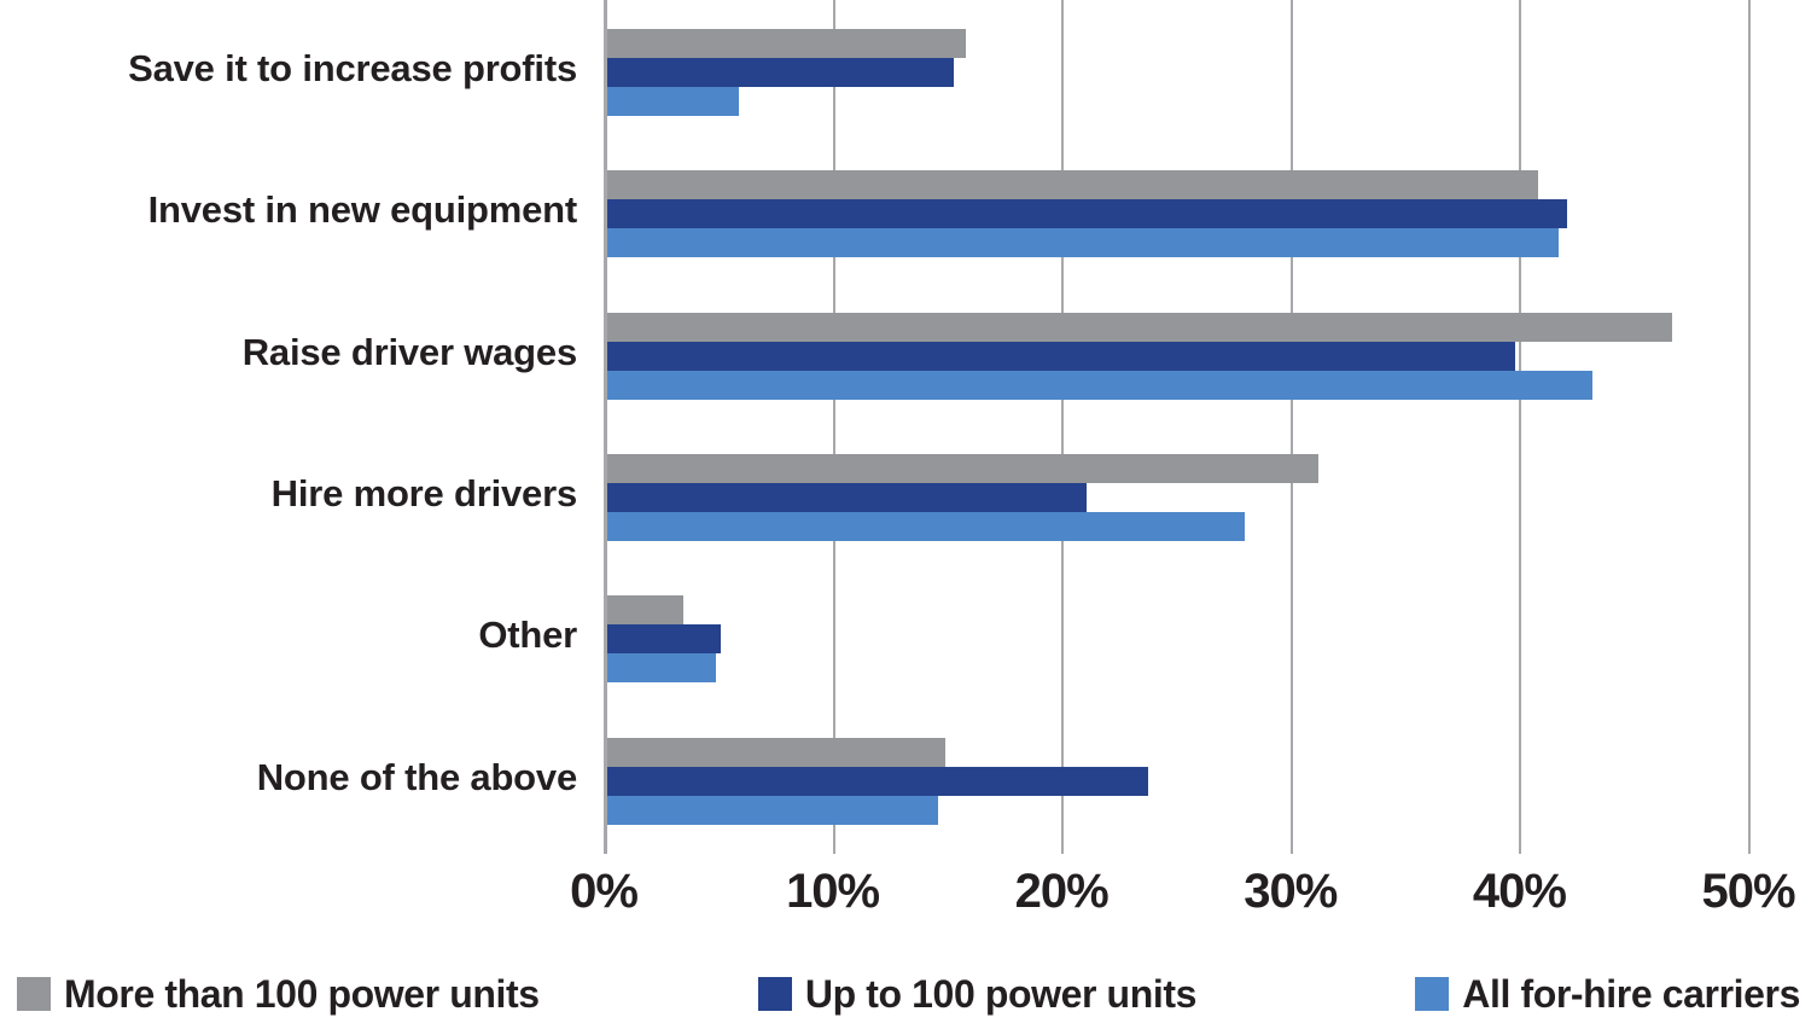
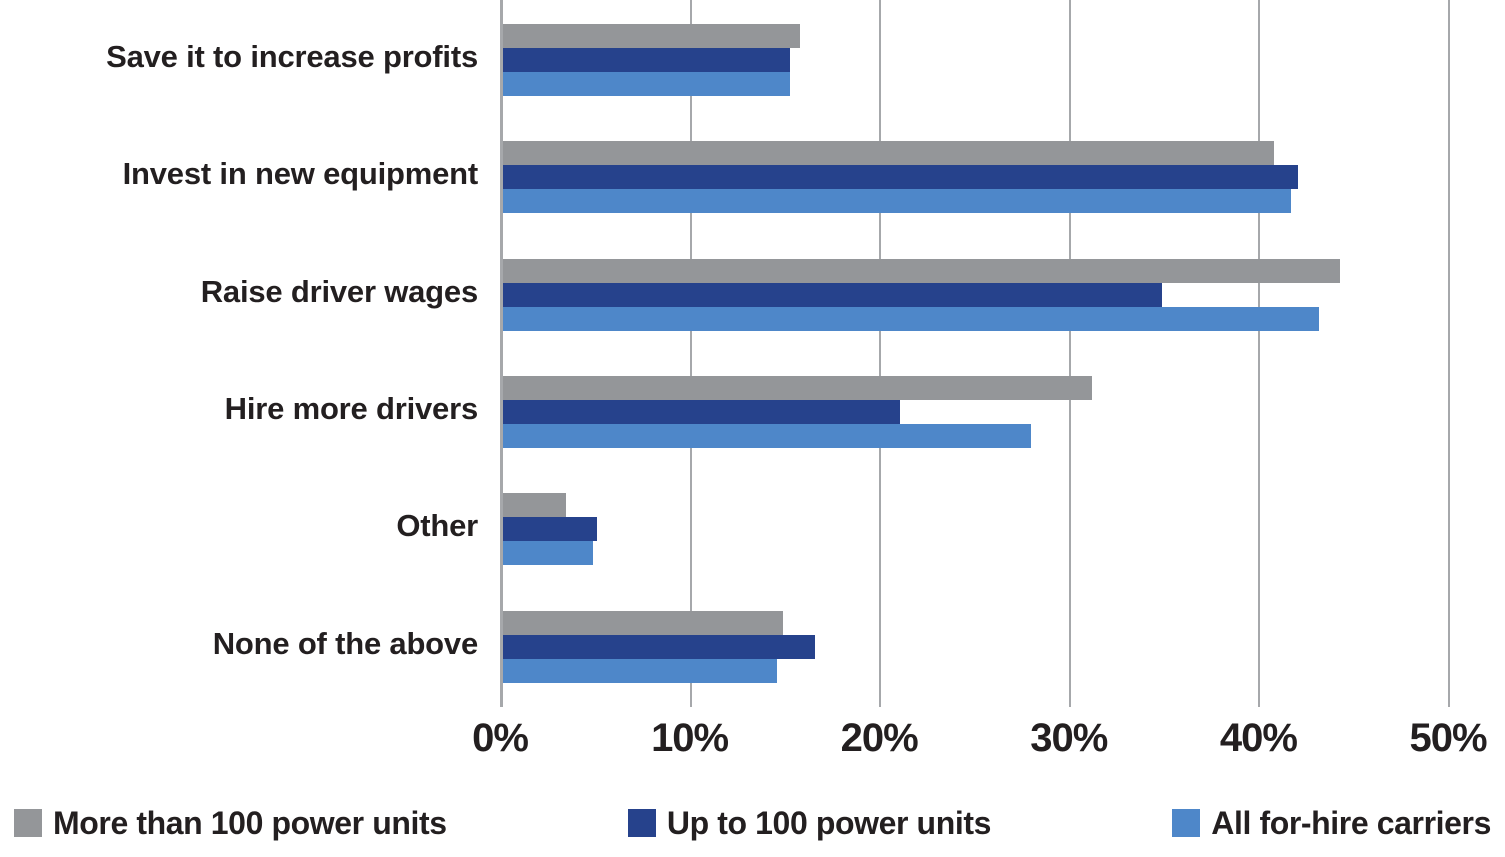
All for-hire carriers/Save it to increase profits: 5.9% -> 15.3%
More than 100 power units/Raise driver wages: 46.7% -> 44.3%
Up to 100 power units/Raise driver wages: 39.8% -> 34.9%
Up to 100 power units/None of the above: 23.8% -> 16.6%
